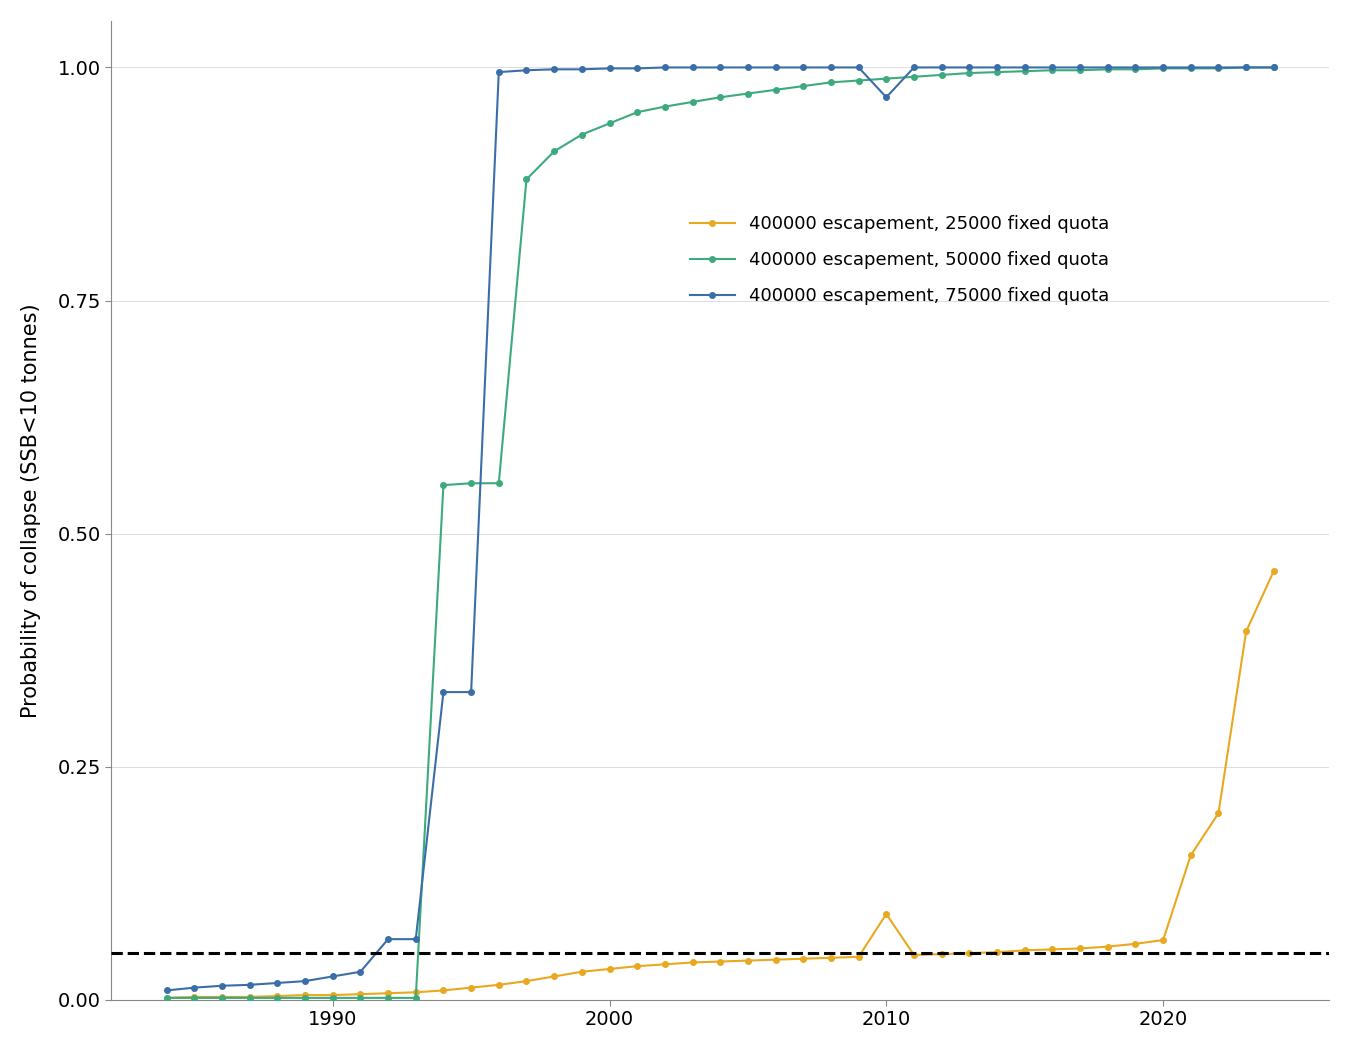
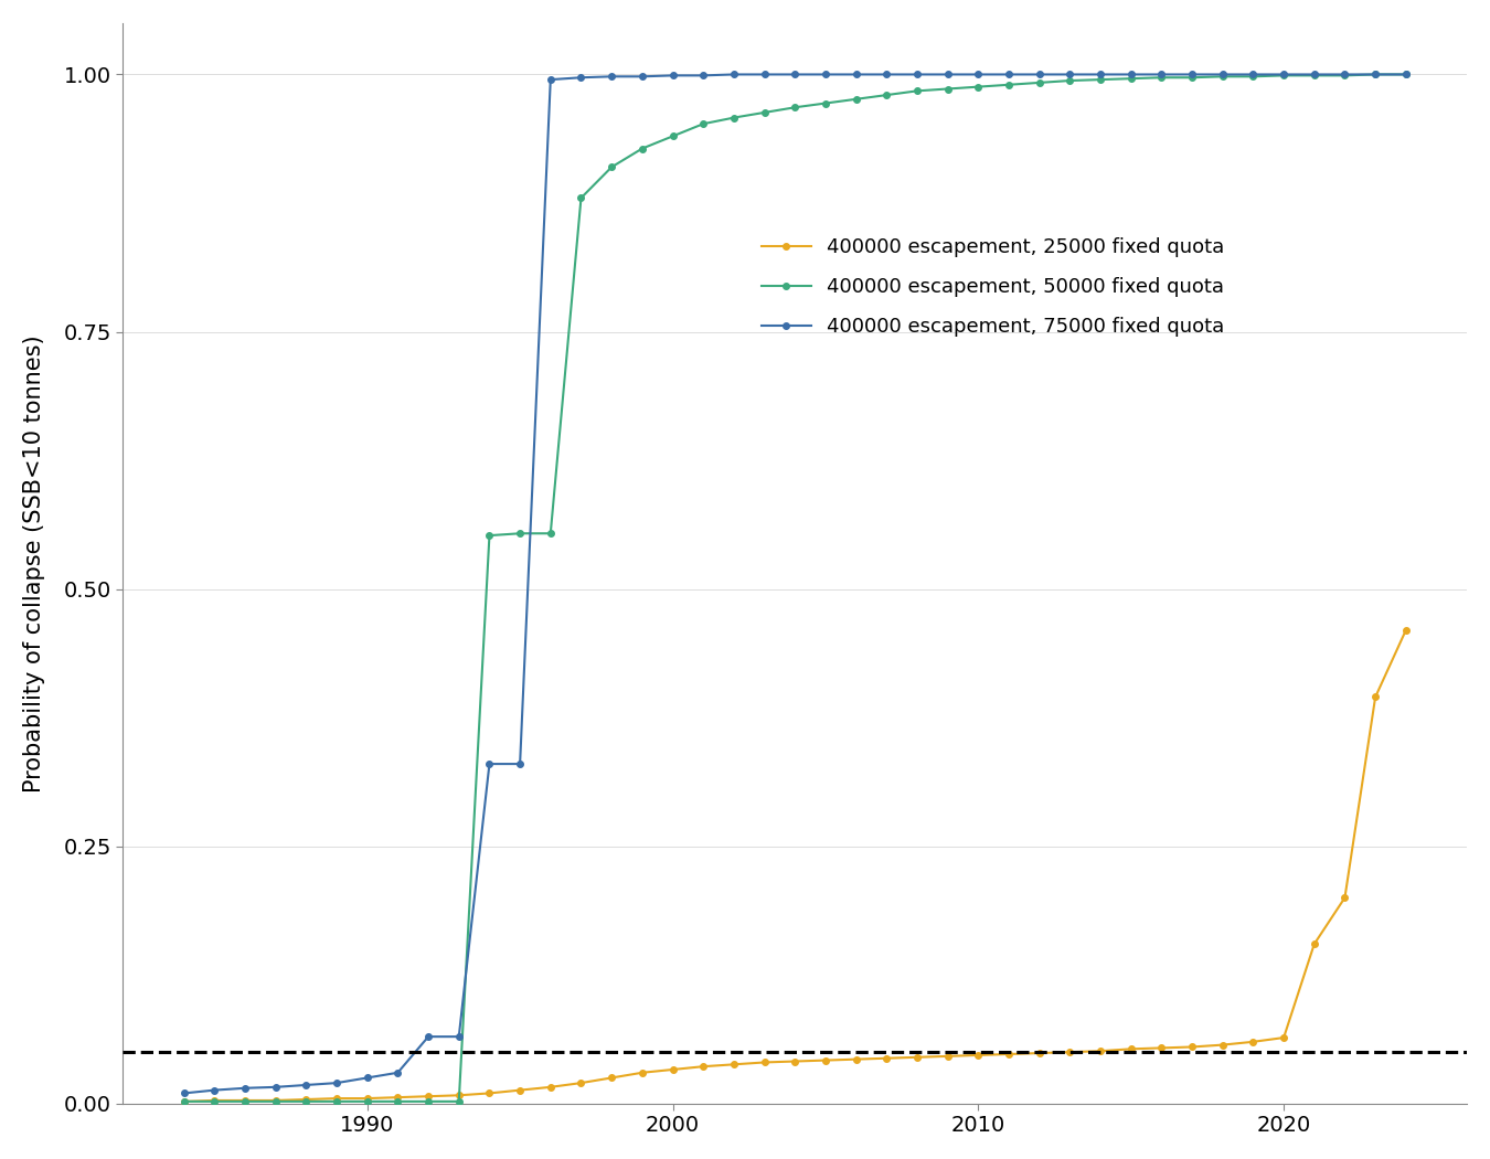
400000 escapement, 25000 fixed quota/2010: 0.092 -> 0.047
400000 escapement, 75000 fixed quota/2010: 0.968 -> 1.000
